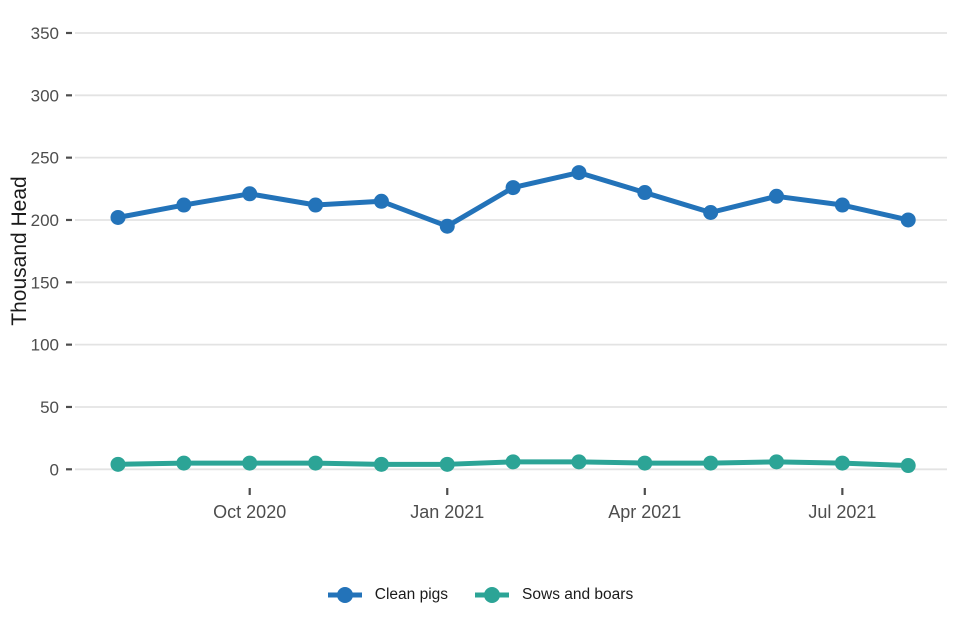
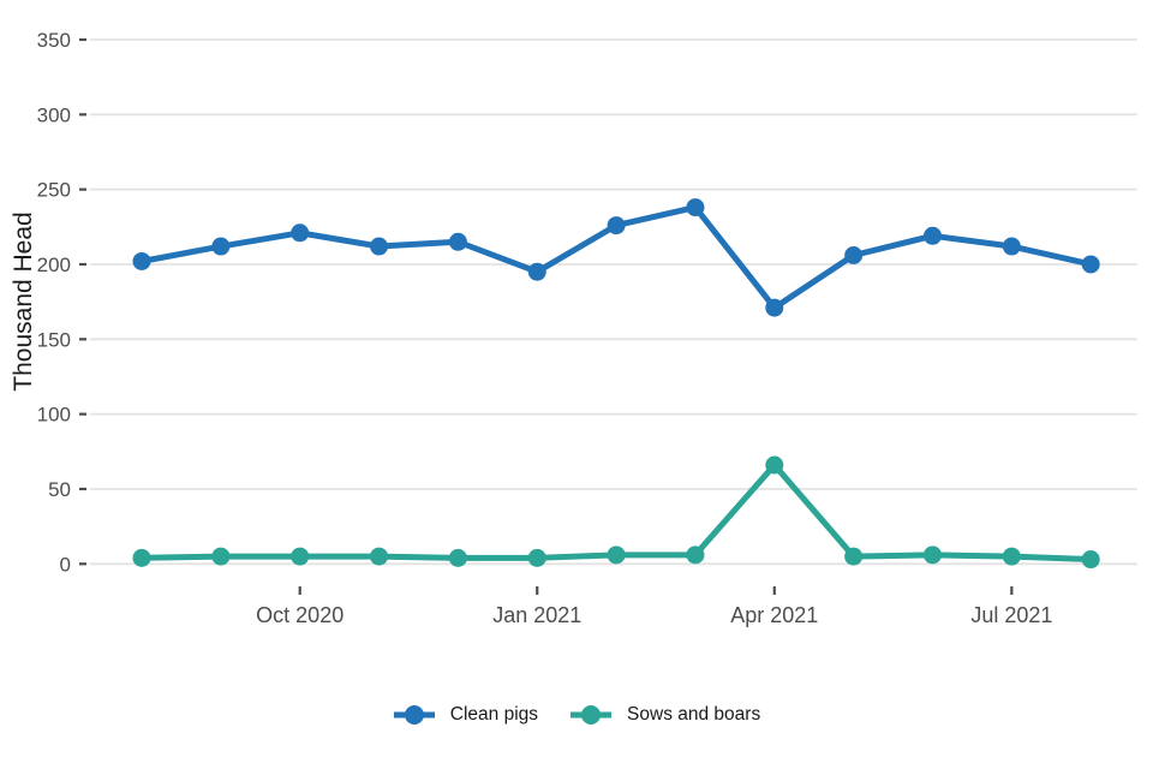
Clean pigs/Apr 2021: 222 -> 171
Sows and boars/Apr 2021: 5 -> 66
